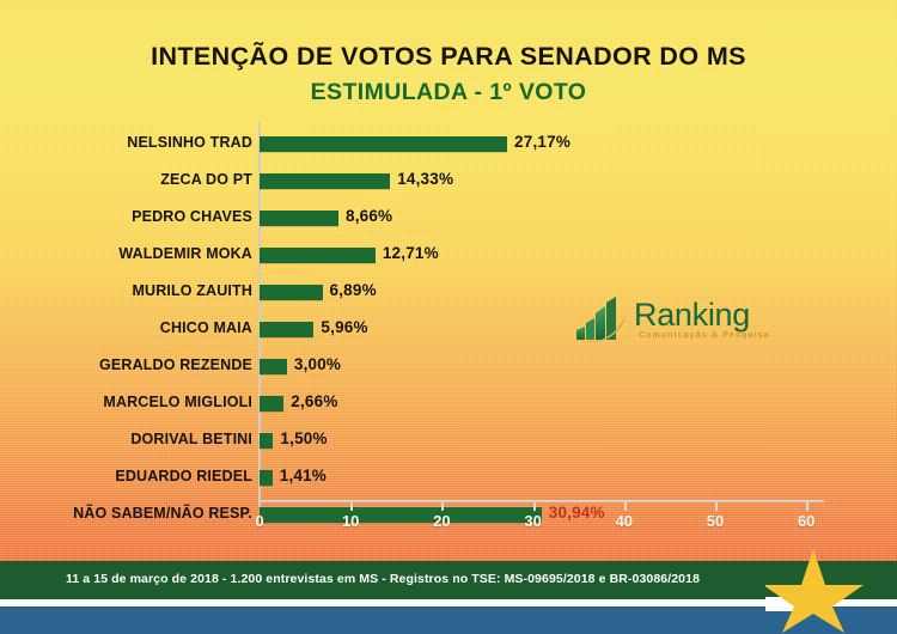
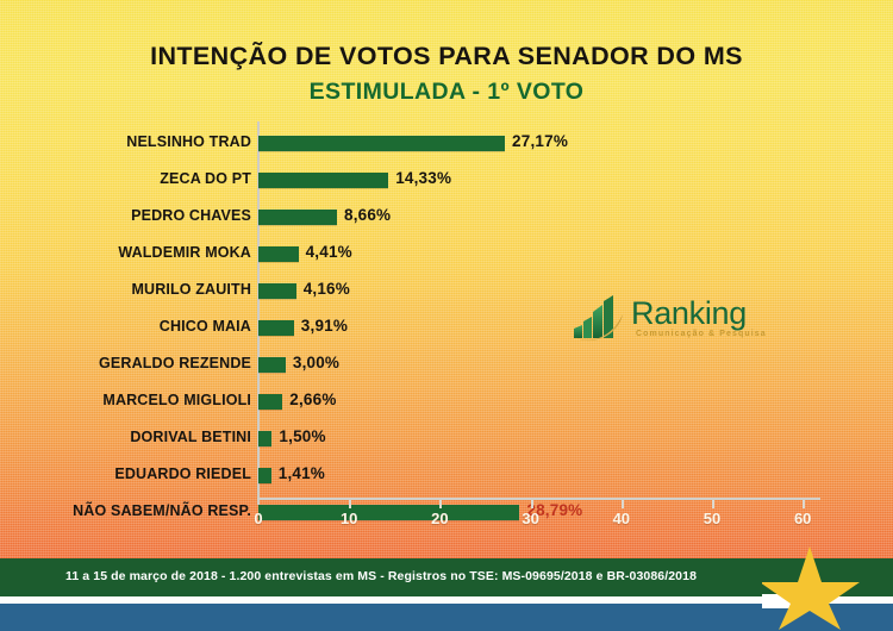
WALDEMIR MOKA: 12,71% -> 4,41%
MURILO ZAUITH: 6,89% -> 4,16%
CHICO MAIA: 5,96% -> 3,91%
NÃO SABEM/NÃO RESP.: 30,94% -> 28,79%
